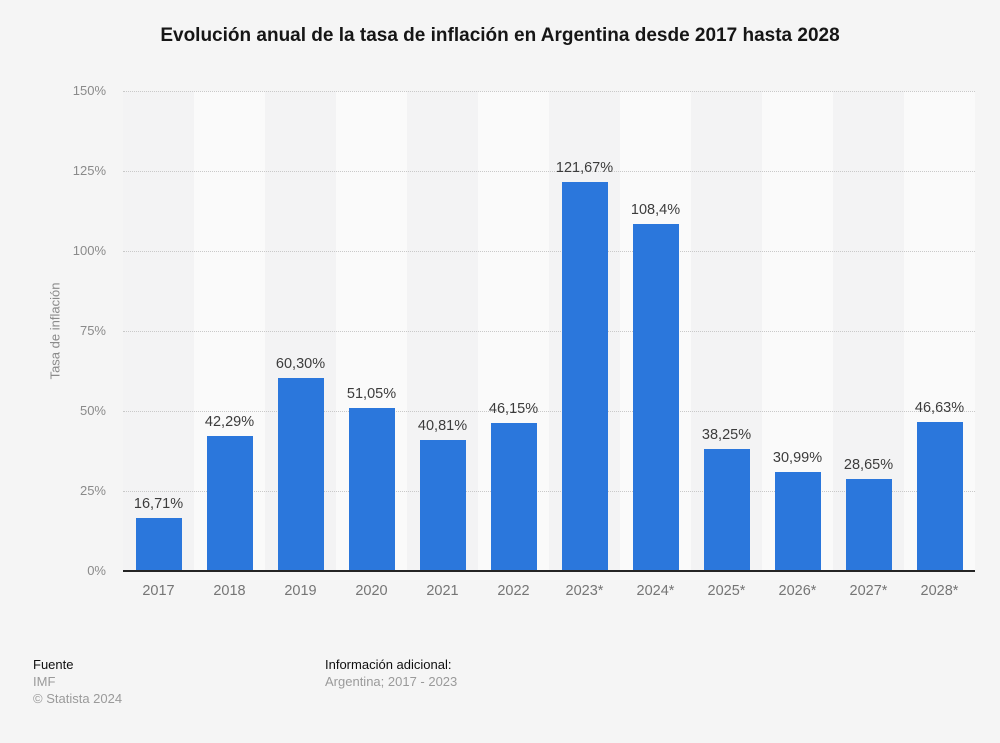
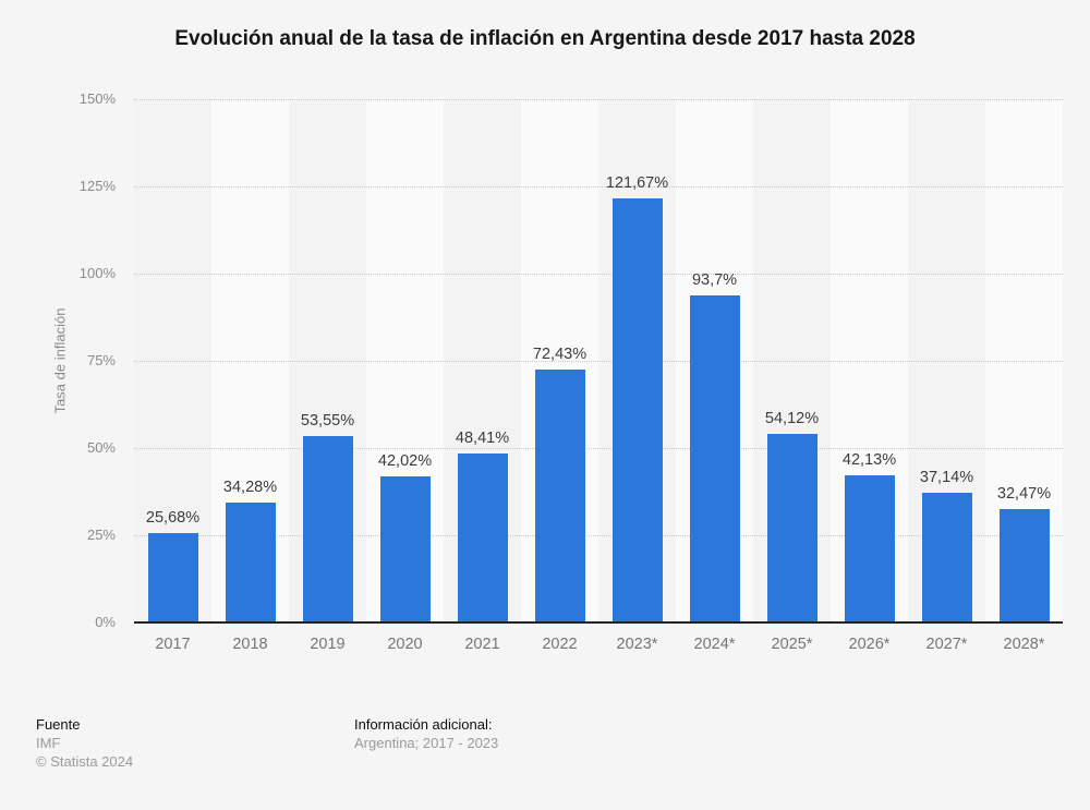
2017: 16,71% -> 25,68%
2018: 42,29% -> 34,28%
2019: 60,30% -> 53,55%
2020: 51,05% -> 42,02%
2021: 40,81% -> 48,41%
2022: 46,15% -> 72,43%
2024*: 108,4% -> 93,7%
2025*: 38,25% -> 54,12%
2026*: 30,99% -> 42,13%
2027*: 28,65% -> 37,14%
2028*: 46,63% -> 32,47%
